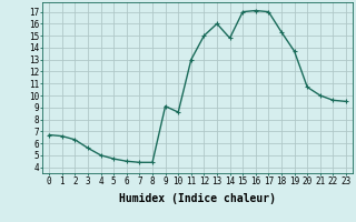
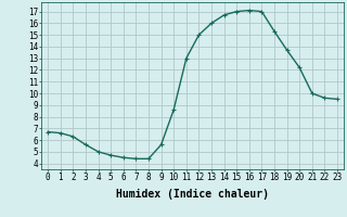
9: 9.1 -> 5.6
14: 14.8 -> 16.7
20: 10.7 -> 12.2
